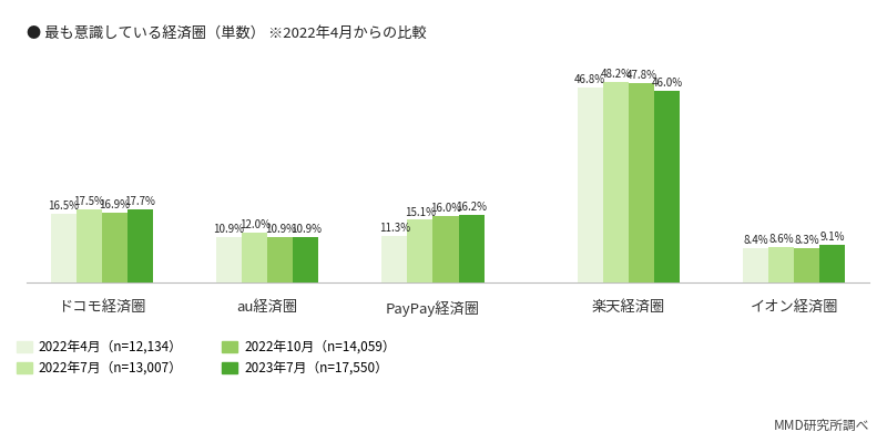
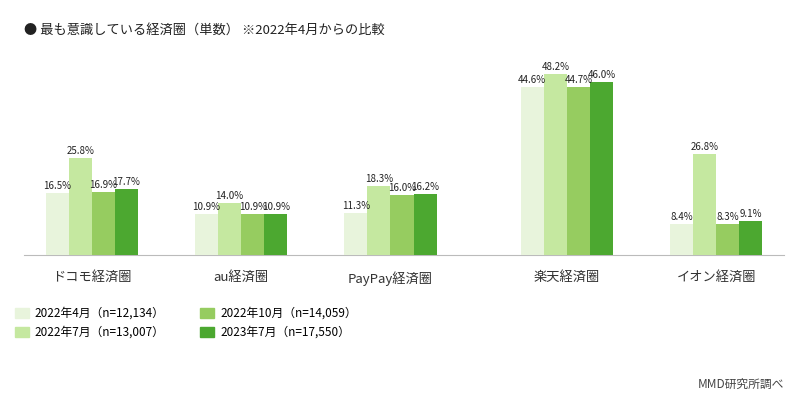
2022年7月（n=13,007）/ドコモ経済圈: 17.5% -> 25.8%
2022年7月（n=13,007）/au経済圈: 12.0% -> 14.0%
2022年7月（n=13,007）/PayPay経済圈: 15.1% -> 18.3%
2022年4月（n=12,134）/楽天経済圈: 46.8% -> 44.6%
2022年10月（n=14,059）/楽天経済圈: 47.8% -> 44.7%
2022年7月（n=13,007）/イオン経済圈: 8.6% -> 26.8%
